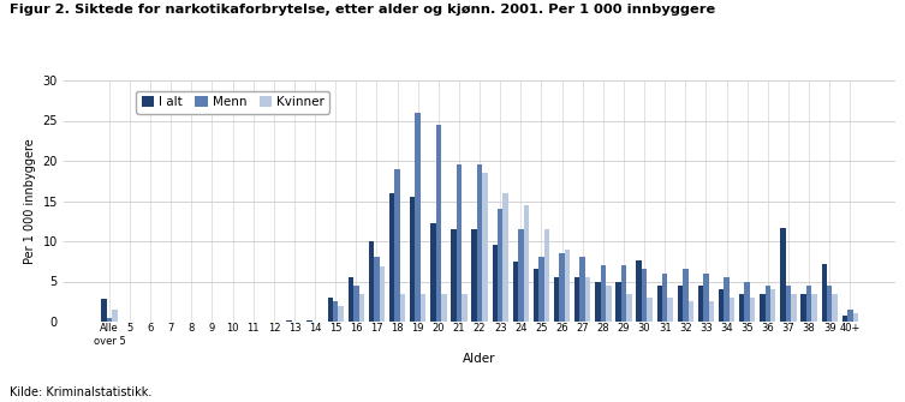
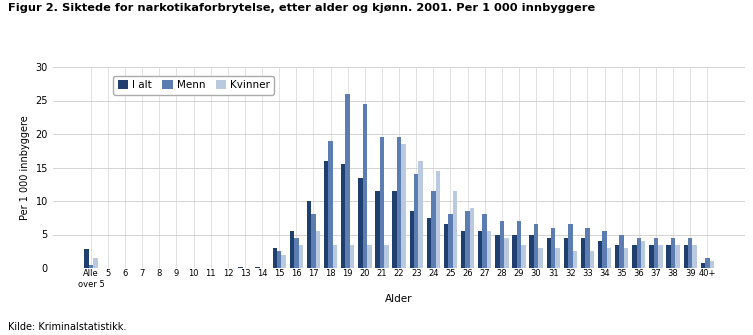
Kvinner/17: 6.8 -> 5.5
I alt/20: 12.2 -> 13.5
I alt/23: 9.6 -> 8.5
I alt/30: 7.6 -> 5.0
I alt/37: 11.6 -> 3.5
I alt/39: 7.2 -> 3.5
